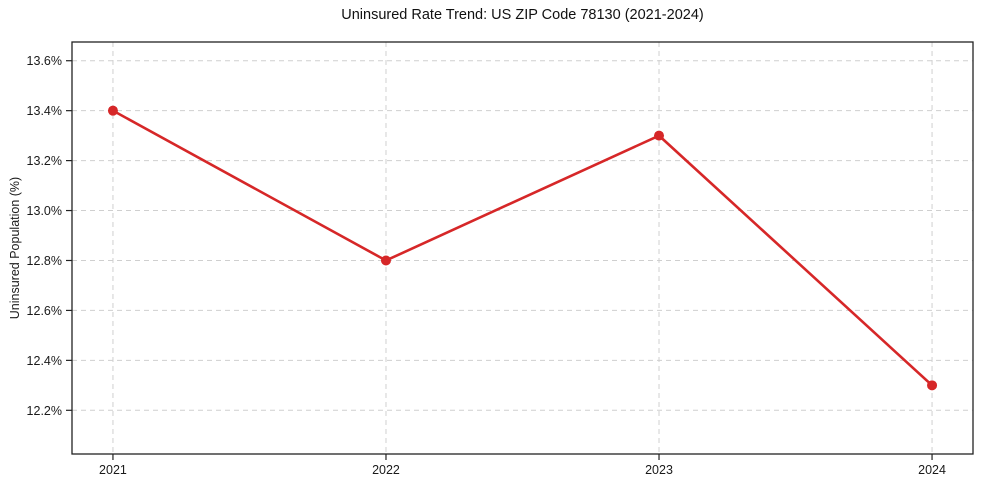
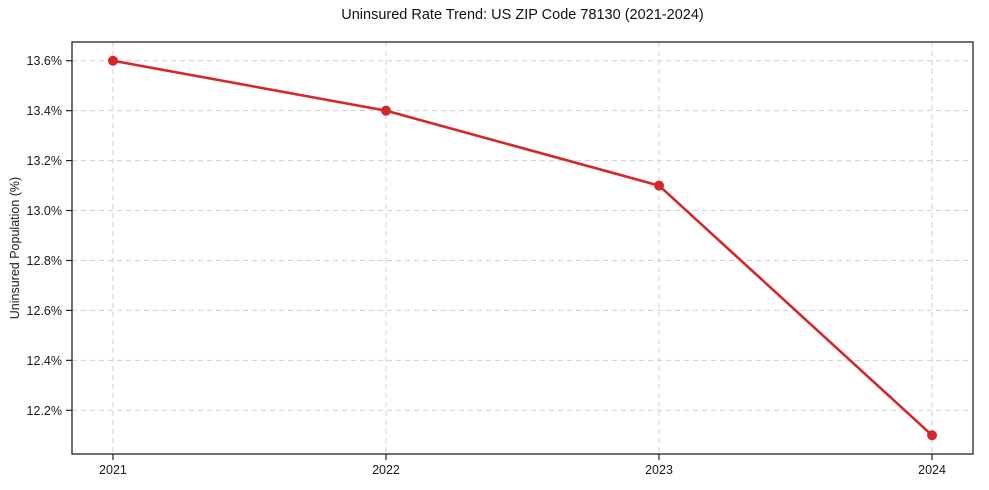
2021: 13.4% -> 13.6%
2022: 12.8% -> 13.4%
2023: 13.3% -> 13.1%
2024: 12.3% -> 12.1%
